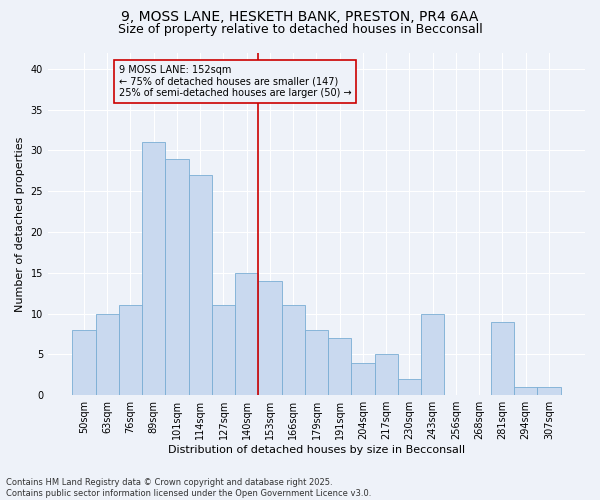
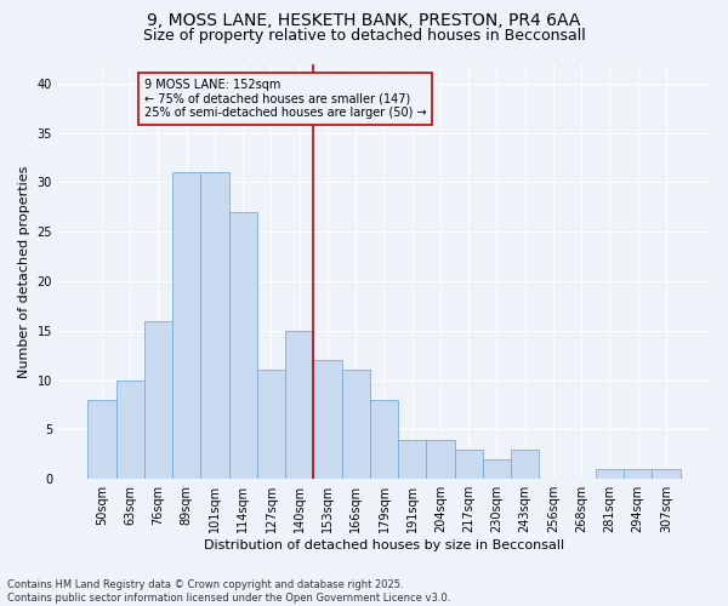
76sqm: 11 -> 16
101sqm: 29 -> 31
153sqm: 14 -> 12
191sqm: 7 -> 4
217sqm: 5 -> 3
243sqm: 10 -> 3
281sqm: 9 -> 1
